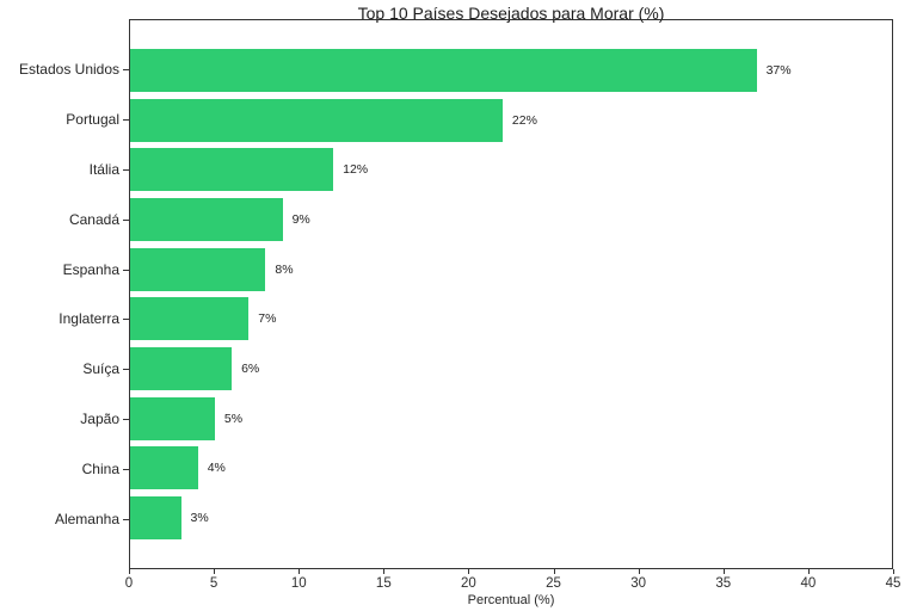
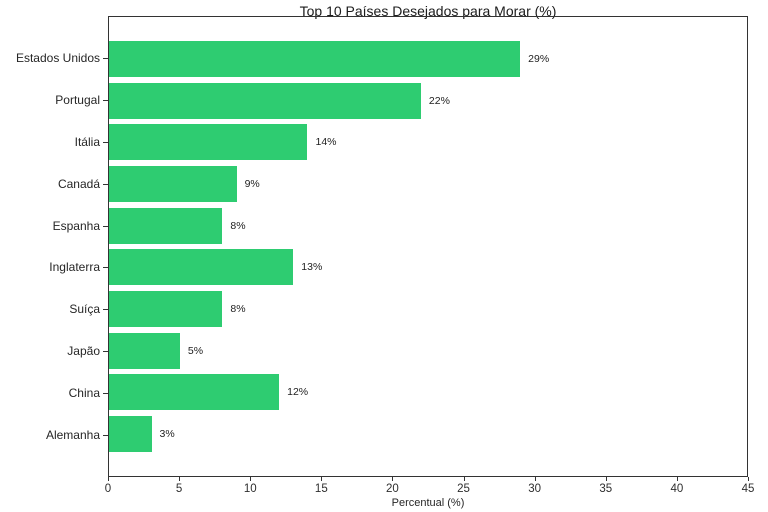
Estados Unidos: 37% -> 29%
Itália: 12% -> 14%
Inglaterra: 7% -> 13%
Suíça: 6% -> 8%
China: 4% -> 12%
